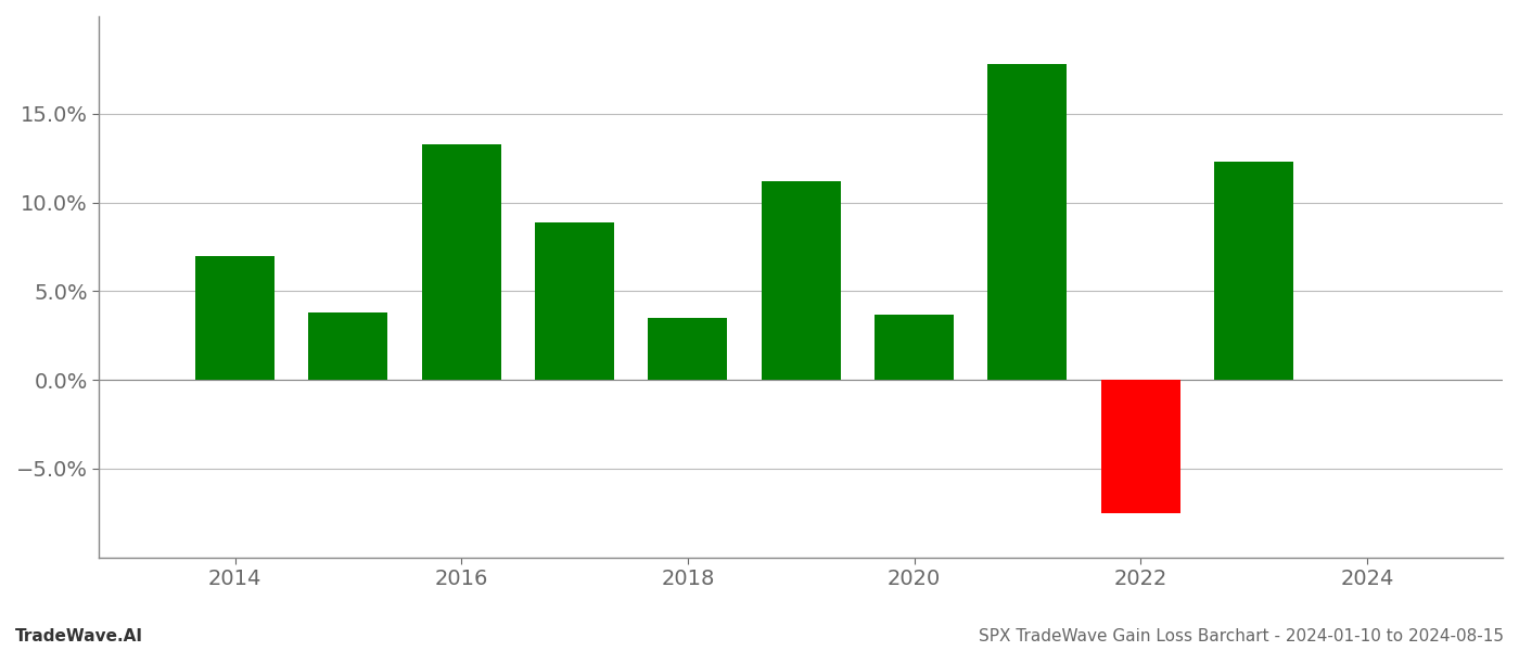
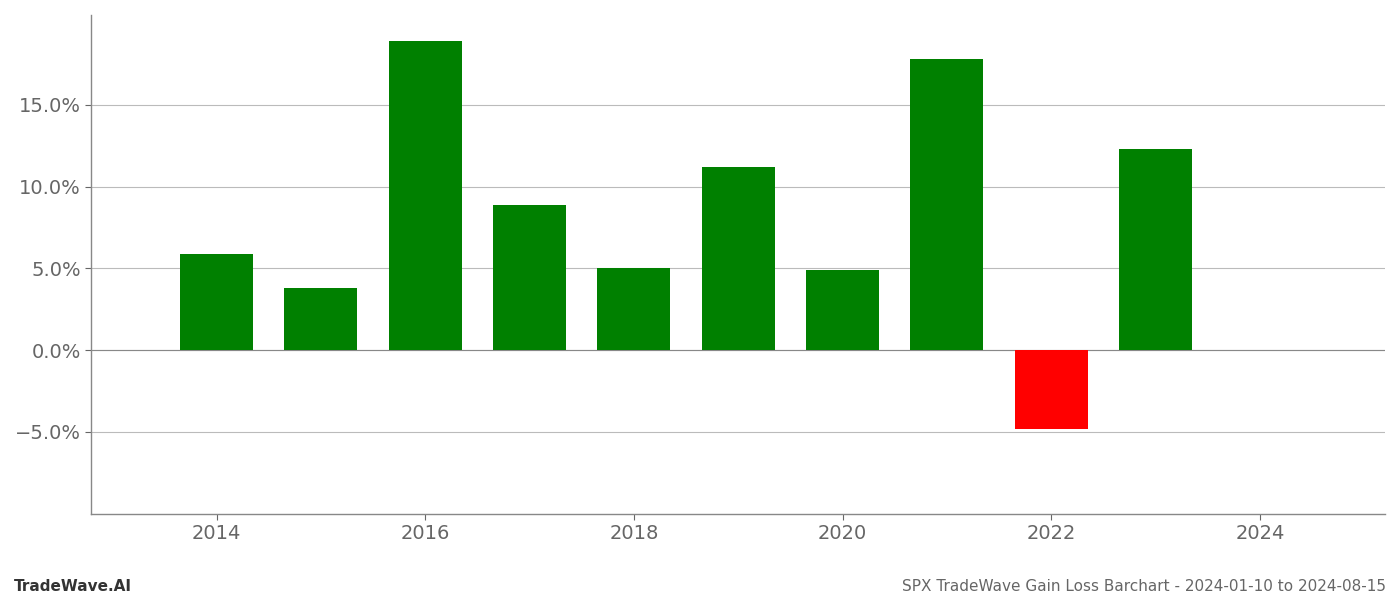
2014: 7.0% -> 5.9%
2016: 13.3% -> 18.9%
2018: 3.5% -> 5.0%
2020: 3.7% -> 4.9%
2022: -7.5% -> -4.8%
